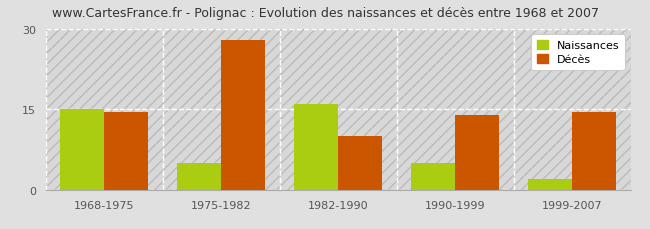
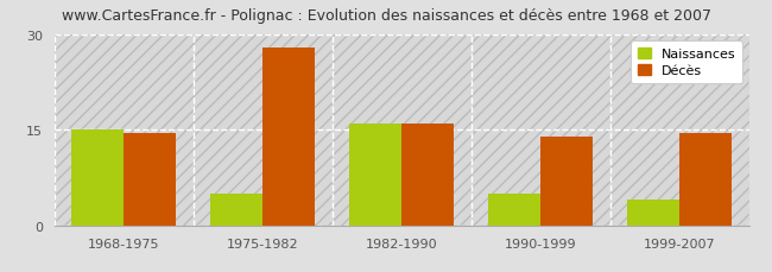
Décès/1982-1990: 10.0 -> 16.0
Naissances/1999-2007: 2 -> 4
